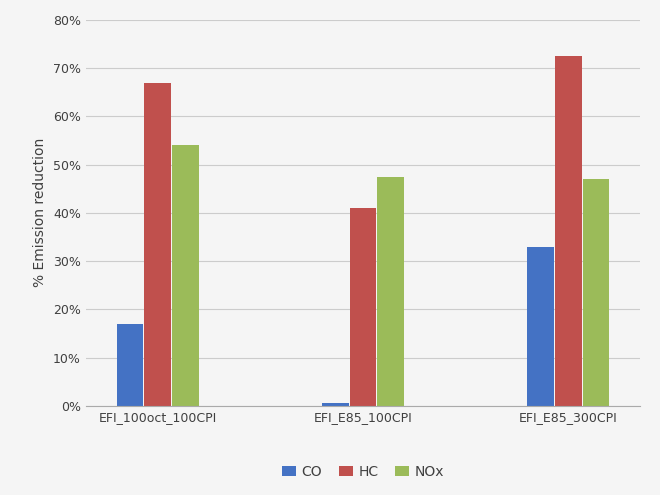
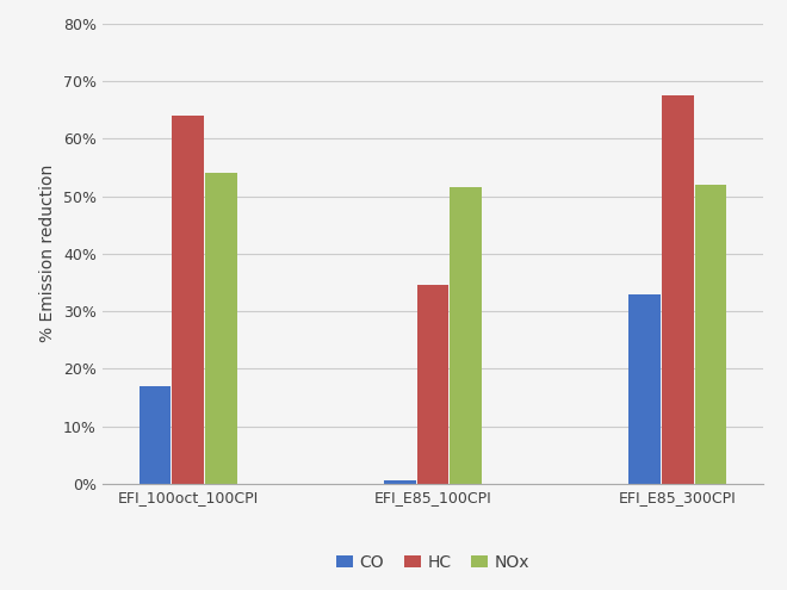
HC/EFI_100oct_100CPI: 67.0% -> 64.0%
HC/EFI_E85_100CPI: 41.0% -> 34.5%
NOx/EFI_E85_100CPI: 47.5% -> 51.5%
HC/EFI_E85_300CPI: 72.5% -> 67.5%
NOx/EFI_E85_300CPI: 47.0% -> 52.0%
